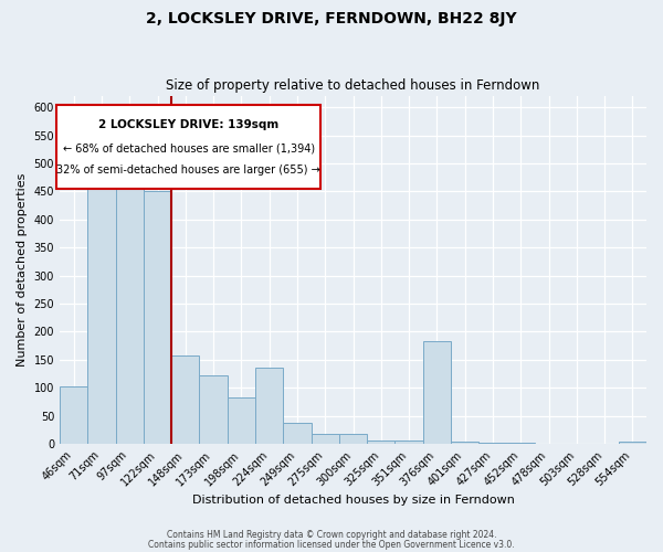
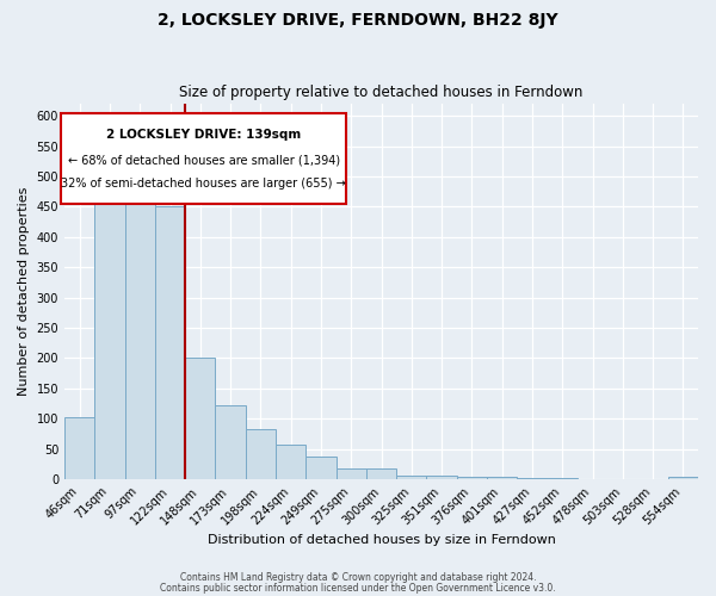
148sqm: 158 -> 200
224sqm: 136 -> 58
376sqm: 184 -> 5
